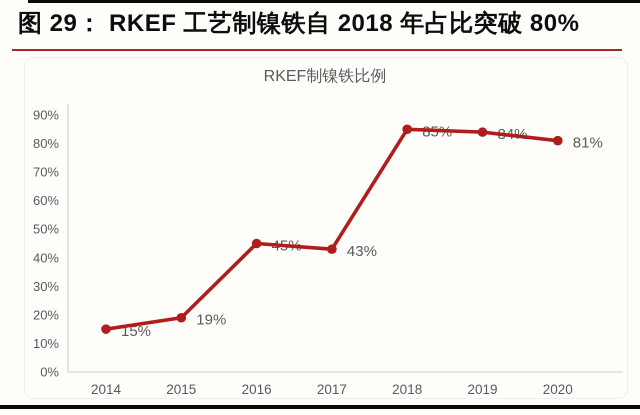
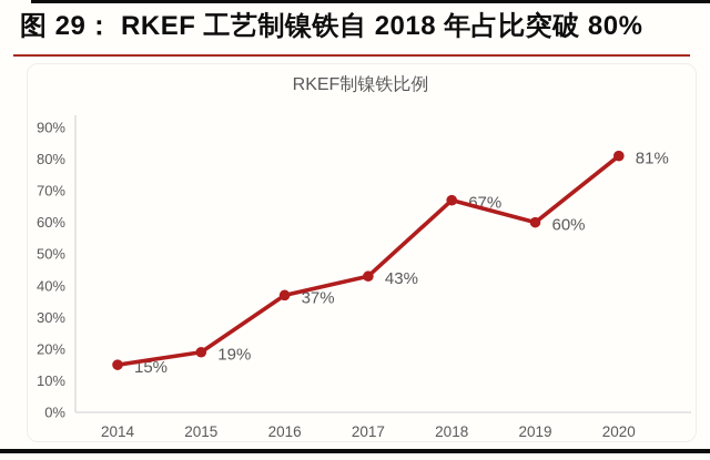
2016: 45% -> 37%
2018: 85% -> 67%
2019: 84% -> 60%
